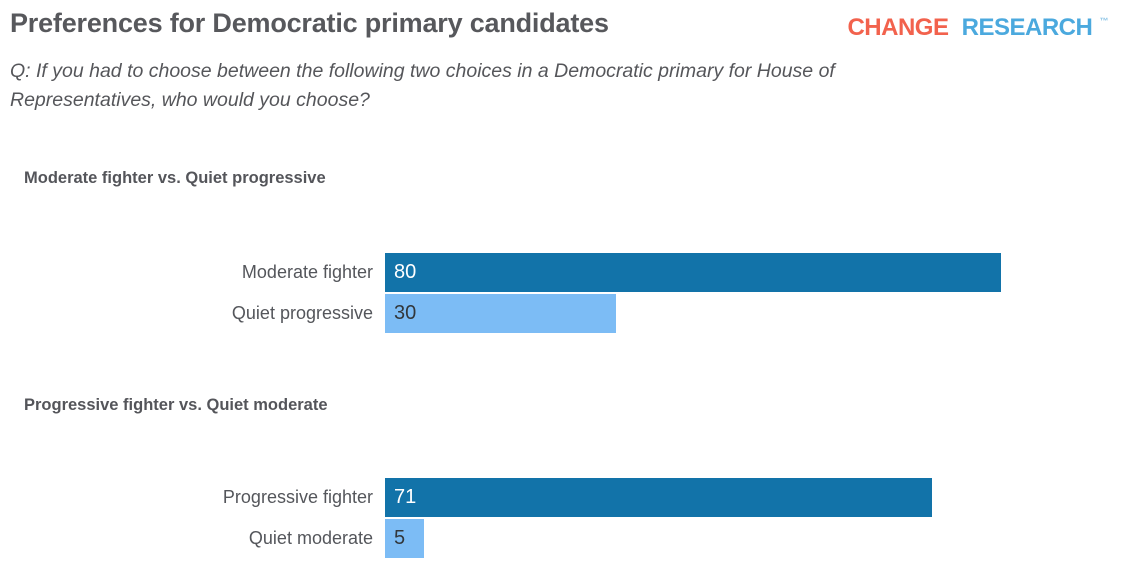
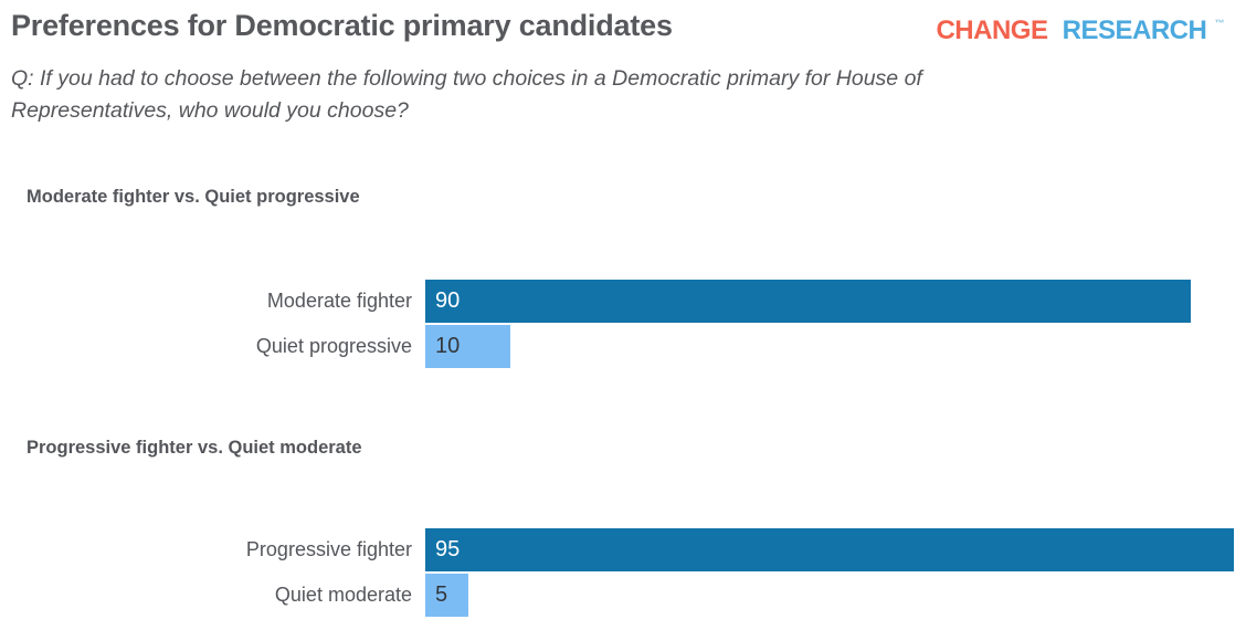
Moderate fighter vs. Quiet progressive/Moderate fighter: 80 -> 90
Moderate fighter vs. Quiet progressive/Quiet progressive: 30 -> 10
Progressive fighter vs. Quiet moderate/Progressive fighter: 71 -> 95
